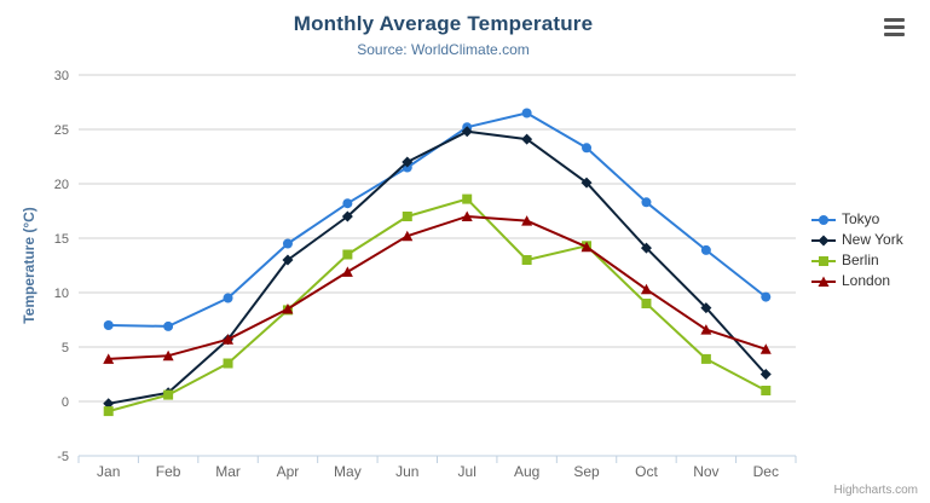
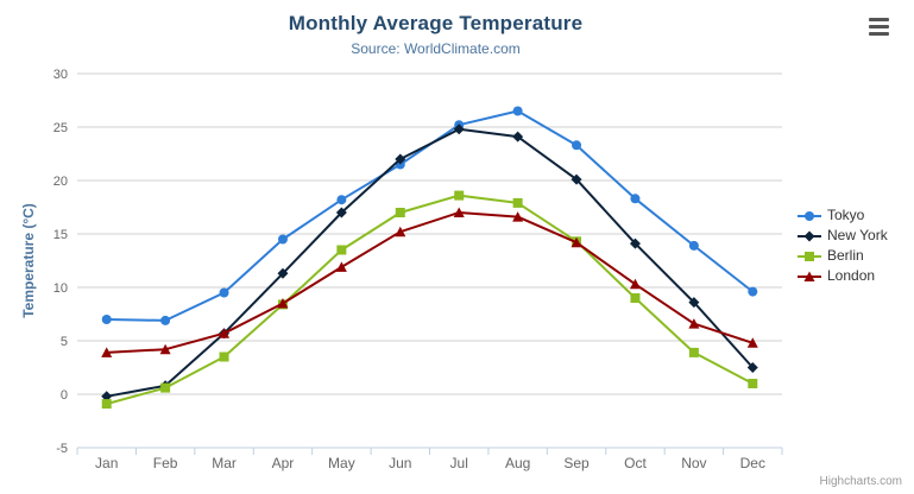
New York/Apr: 13 -> 11
Berlin/Aug: 13 -> 18
